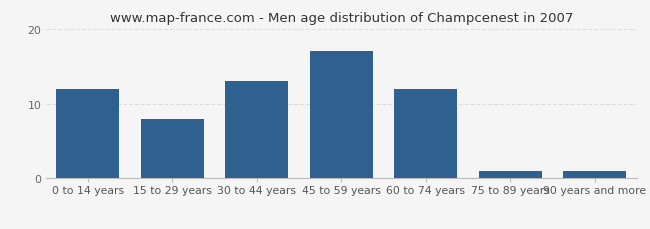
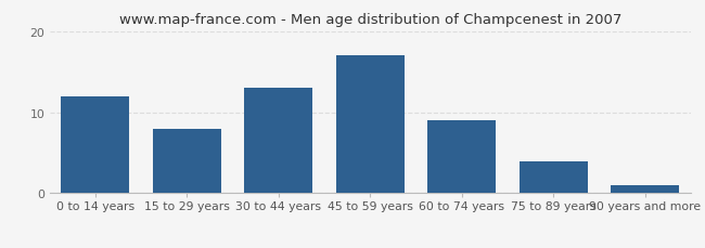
60 to 74 years: 12 -> 9
75 to 89 years: 1 -> 4
